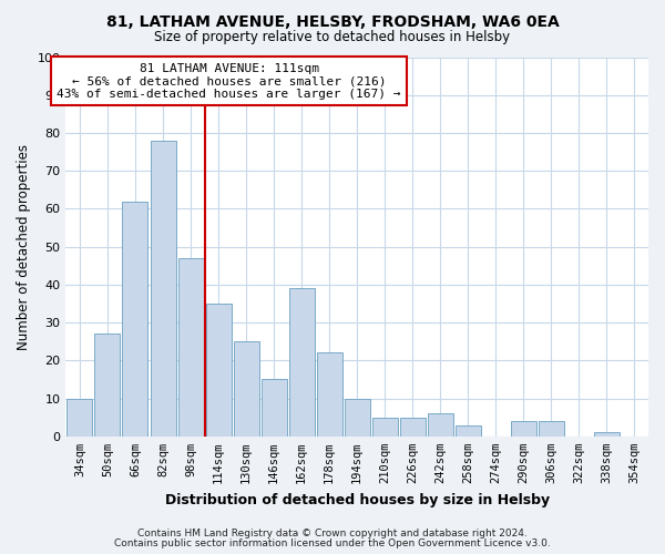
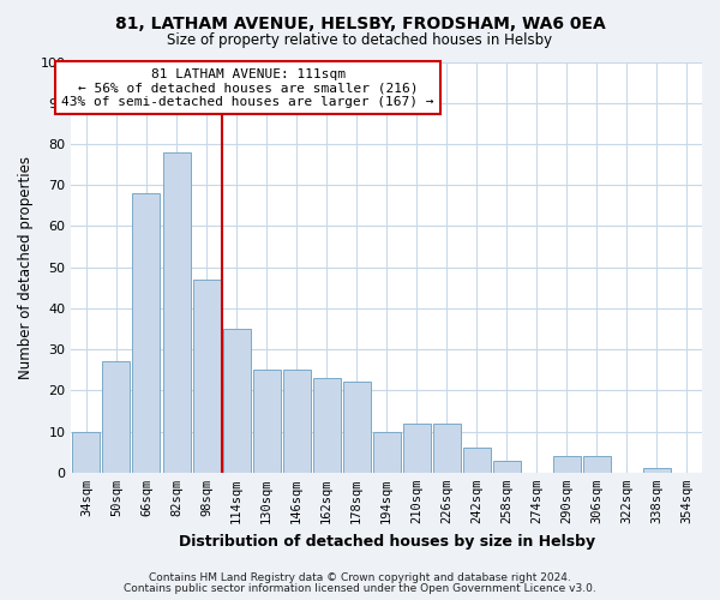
66sqm: 62 -> 68
146sqm: 15 -> 25
162sqm: 39 -> 23
210sqm: 5 -> 12
226sqm: 5 -> 12
